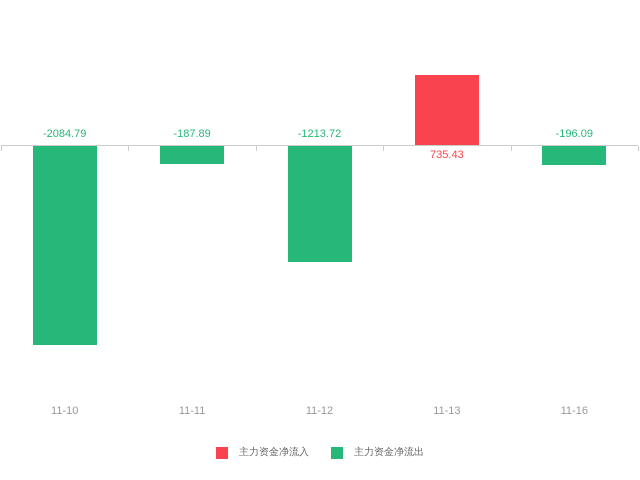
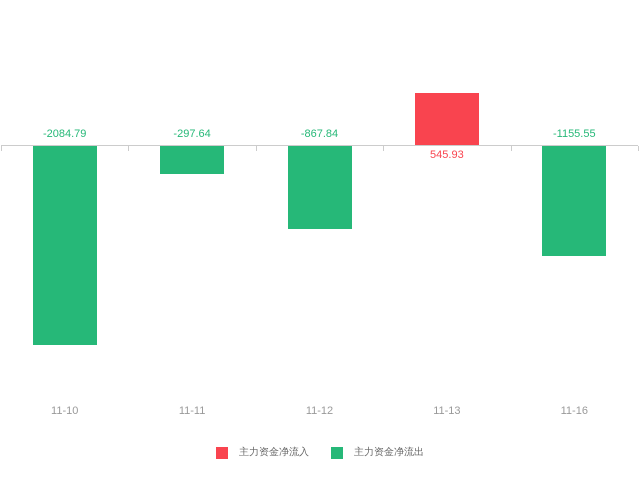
11-11: -187.89 -> -297.64
11-12: -1213.72 -> -867.84
11-13: 735.43 -> 545.93
11-16: -196.09 -> -1155.55
